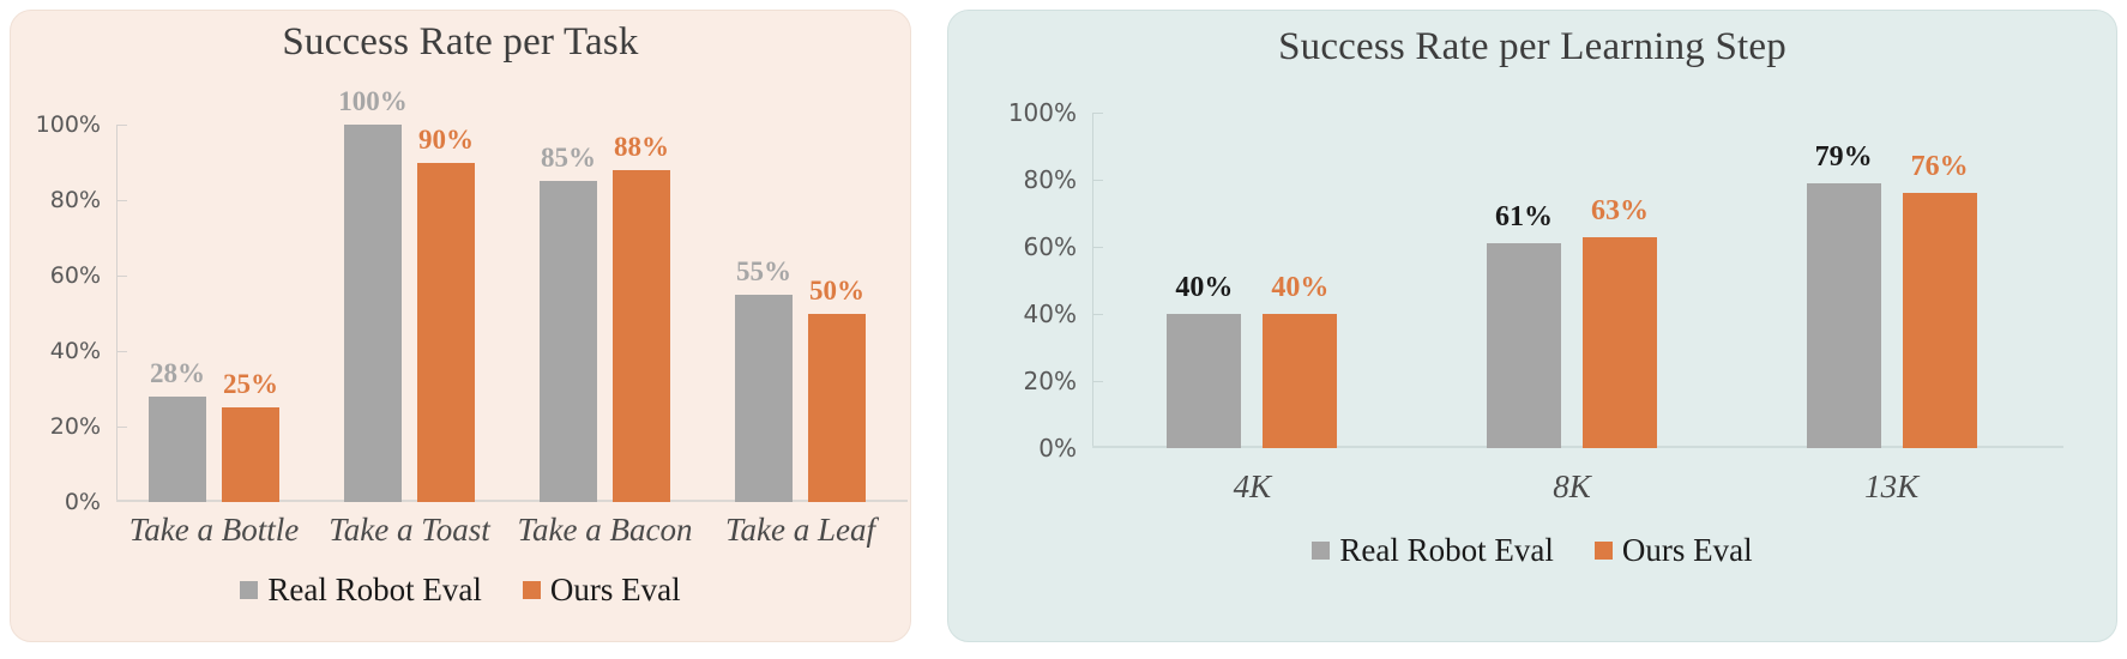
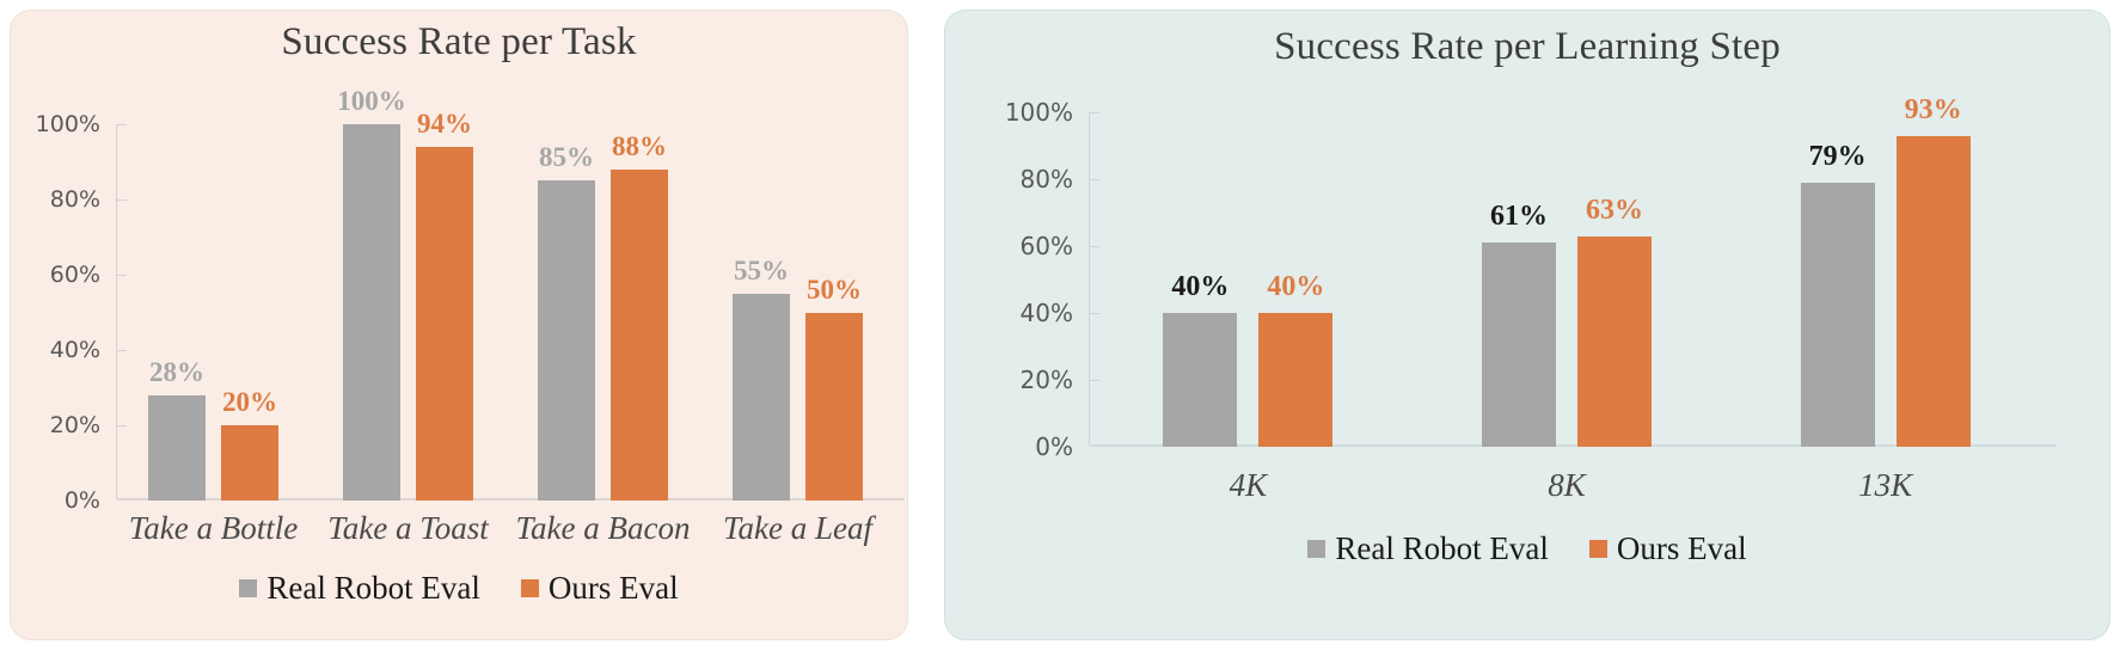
Success Rate per Task/Ours Eval/Take a Bottle: 25% -> 20%
Success Rate per Task/Ours Eval/Take a Toast: 90% -> 94%
Success Rate per Learning Step/Ours Eval/13K: 76% -> 93%
